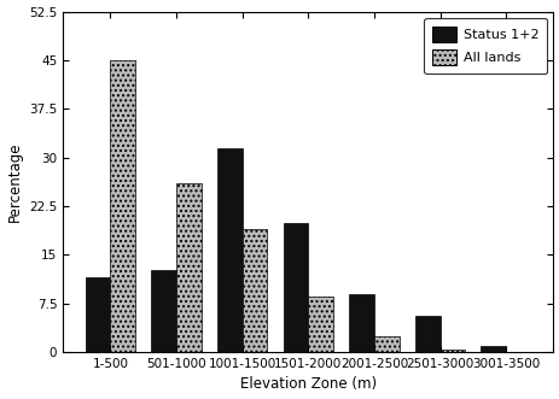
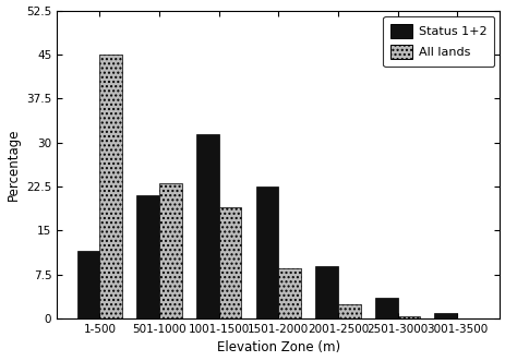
Status 1+2/501-1000: 12.6 -> 21.0
All lands/501-1000: 26.0 -> 23.0
Status 1+2/1501-2000: 19.8 -> 22.5
Status 1+2/2501-3000: 5.6 -> 3.5
